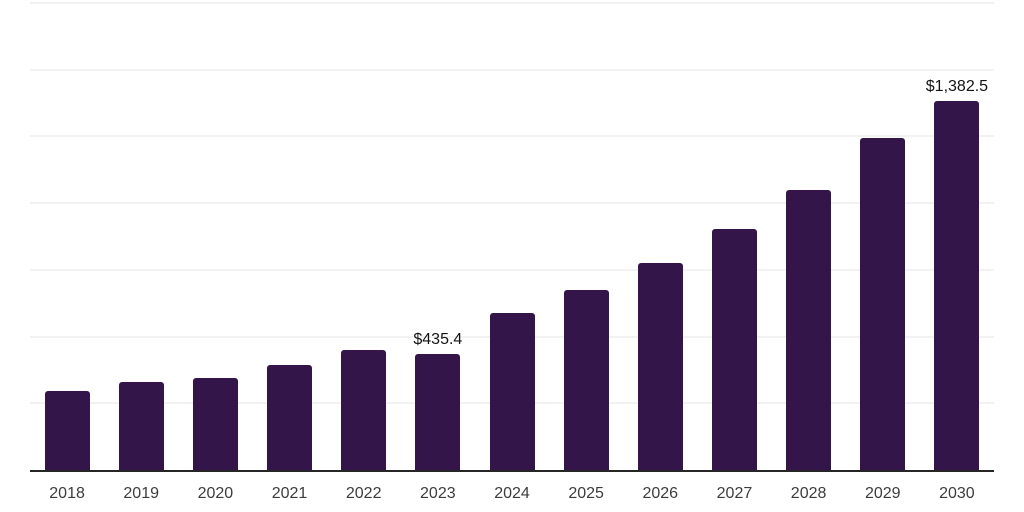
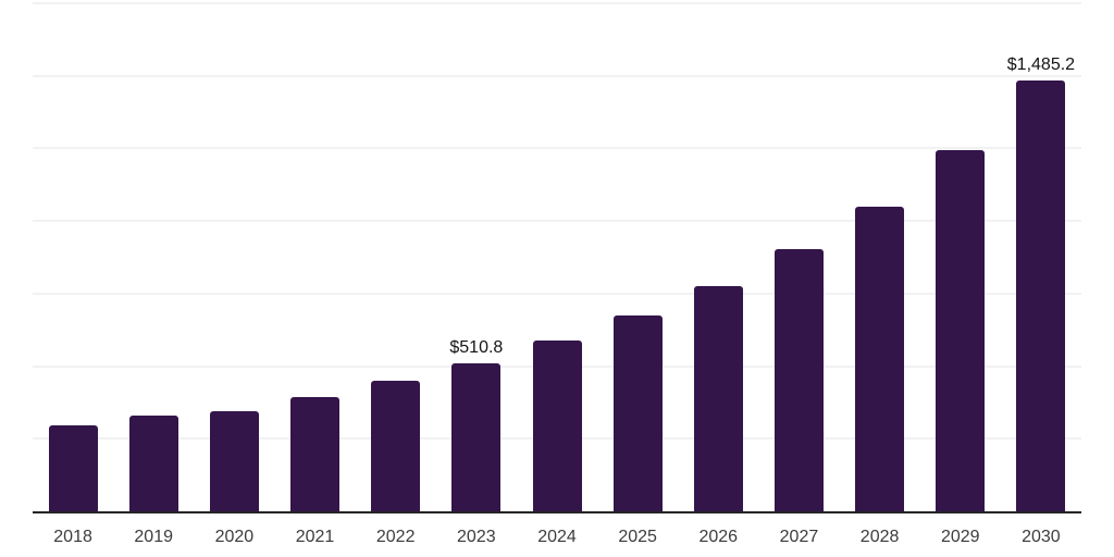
2023: $435.4 -> $510.8
2030: $1,382.5 -> $1,485.2
